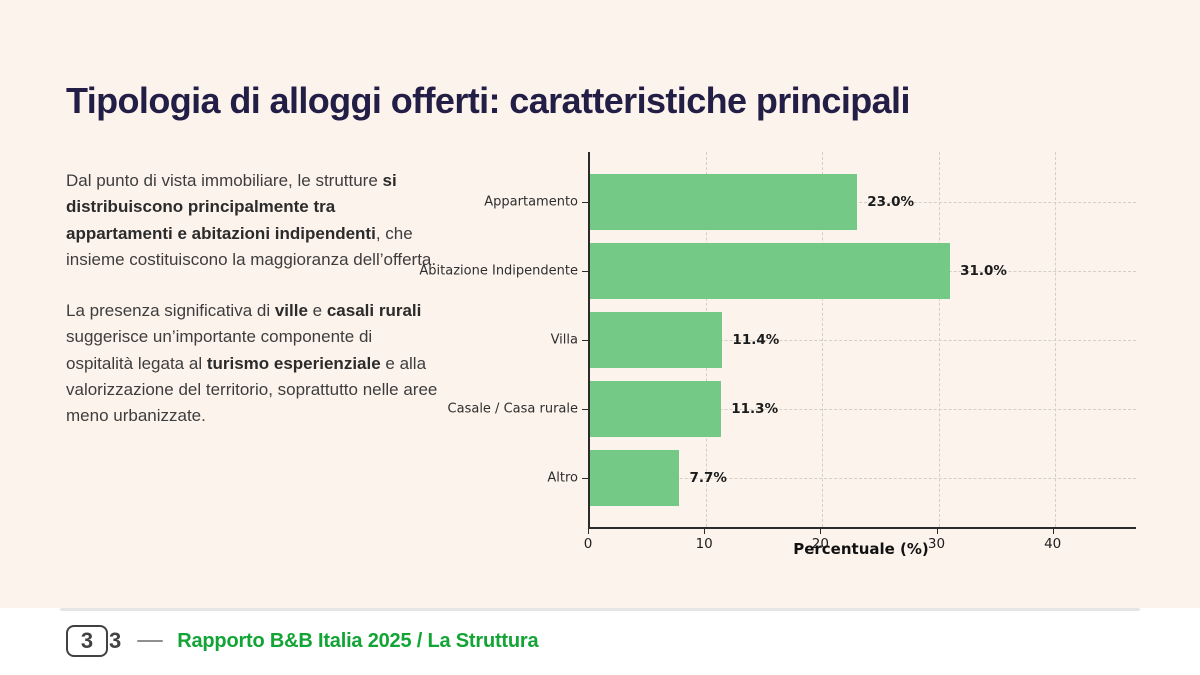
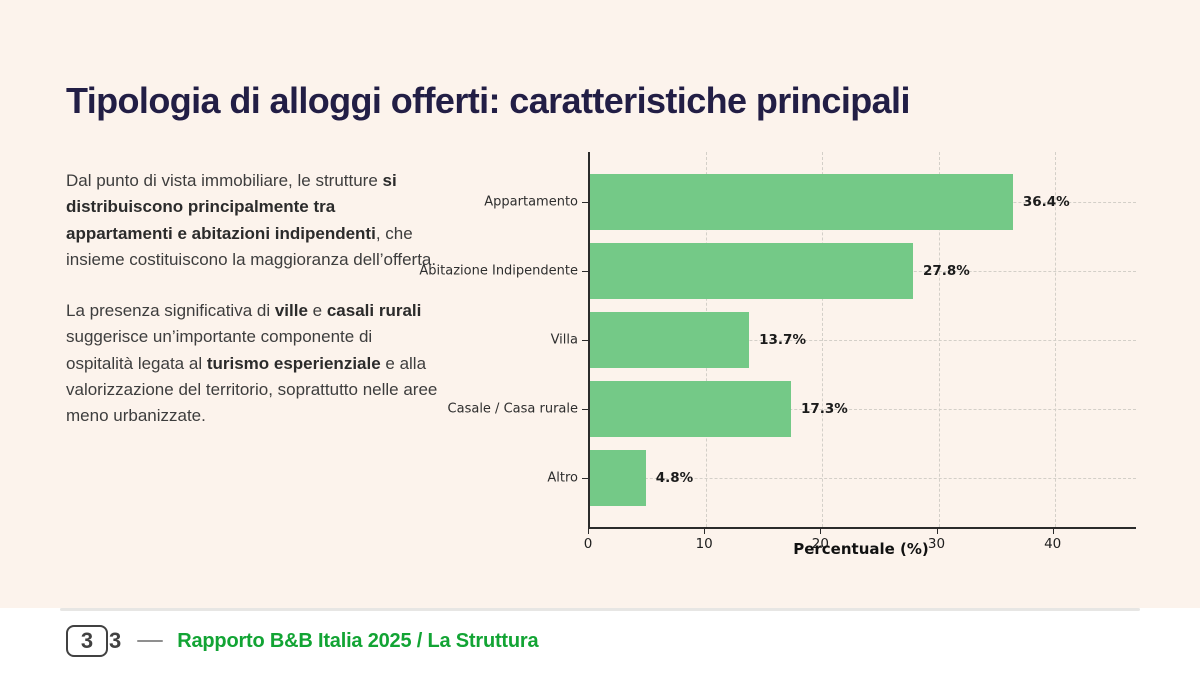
Appartamento: 23.0% -> 36.4%
Abitazione Indipendente: 31.0% -> 27.8%
Villa: 11.4% -> 13.7%
Casale / Casa rurale: 11.3% -> 17.3%
Altro: 7.7% -> 4.8%
